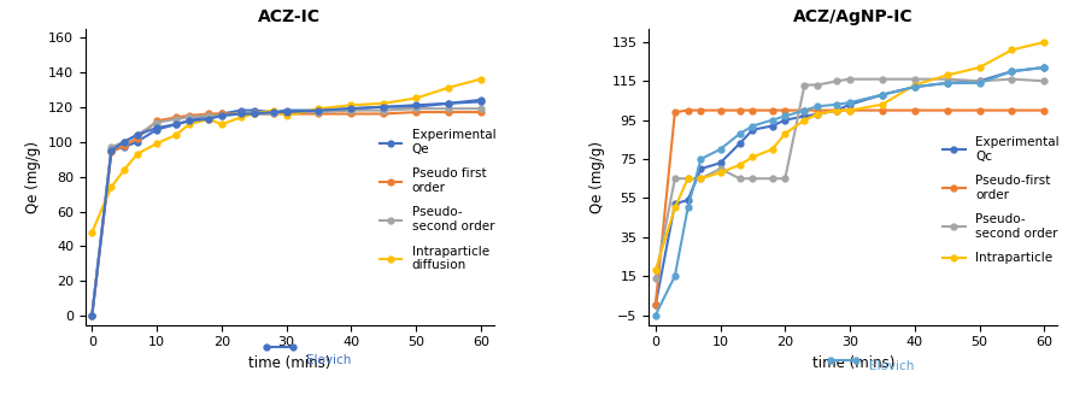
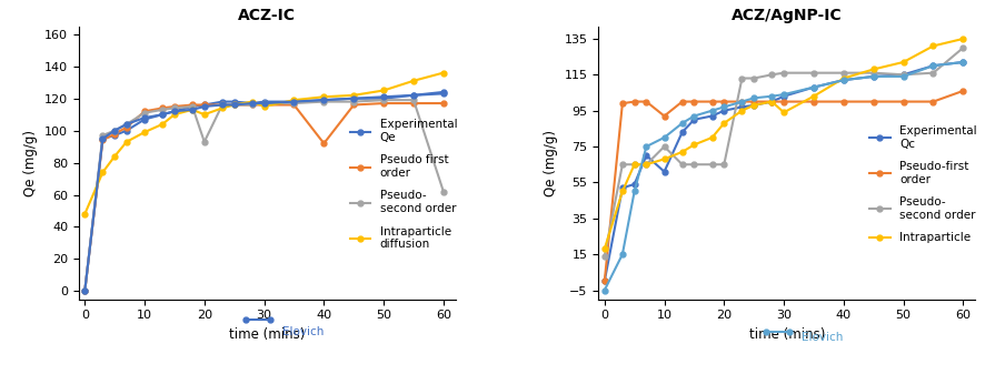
ACZ-IC/Pseudo- second order/20: 115 -> 93
ACZ-IC/Pseudo first order/40: 116 -> 92
ACZ-IC/Pseudo- second order/60: 119 -> 62
ACZ/AgNP-IC/Experimental Qc/10: 73 -> 61
ACZ/AgNP-IC/Pseudo-first order/10: 100 -> 92
ACZ/AgNP-IC/Pseudo- second order/10: 70 -> 75
ACZ/AgNP-IC/Intraparticle/30: 100 -> 94
ACZ/AgNP-IC/Pseudo-first order/60: 100 -> 106
ACZ/AgNP-IC/Pseudo- second order/60: 115 -> 130
